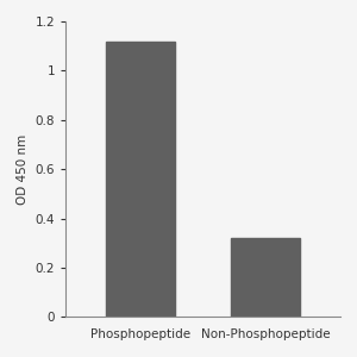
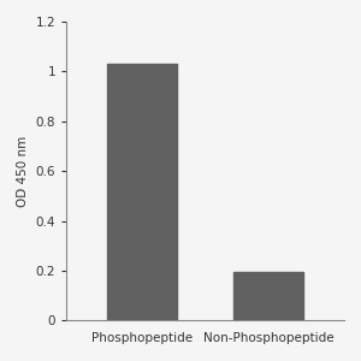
Phosphopeptide: 1.115 -> 1.030
Non-Phosphopeptide: 0.320 -> 0.195
